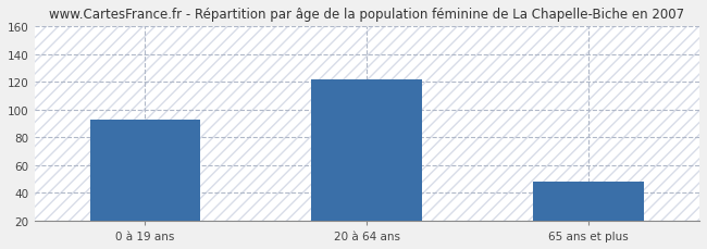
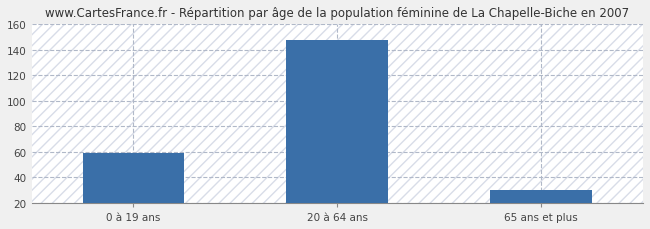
0 à 19 ans: 93 -> 59
20 à 64 ans: 122 -> 148
65 ans et plus: 48 -> 30
